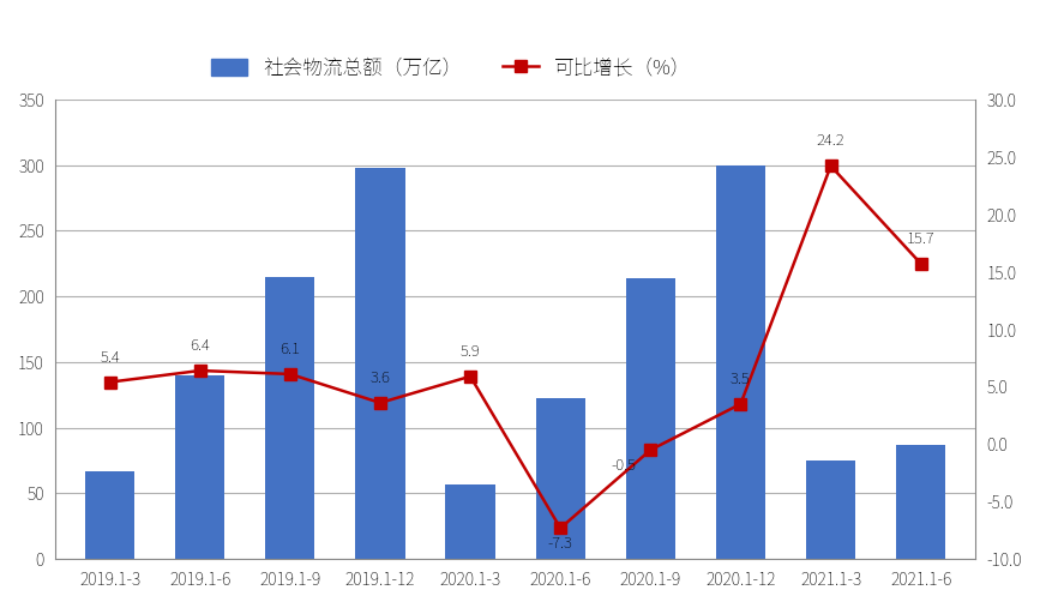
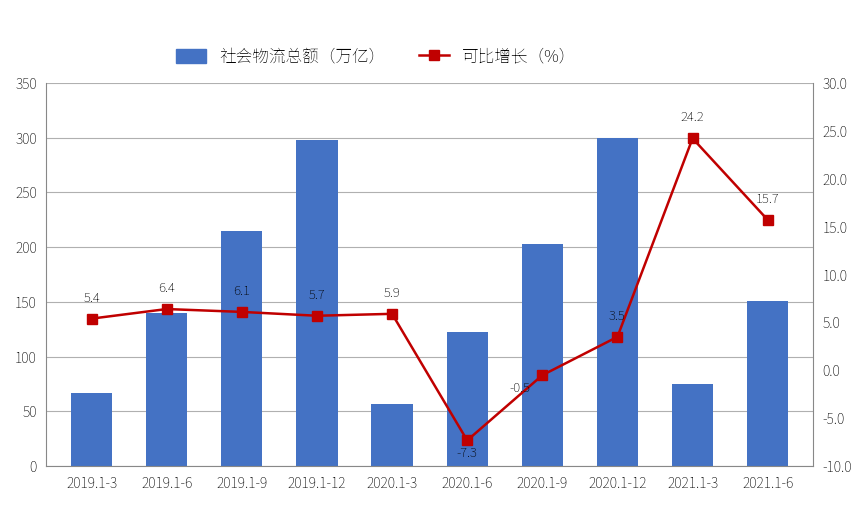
可比增长（%）/2019.1-12: 3.6 -> 5.7
社会物流总额（万亿）/2020.1-9: 214 -> 203
社会物流总额（万亿）/2021.1-6: 87 -> 151
